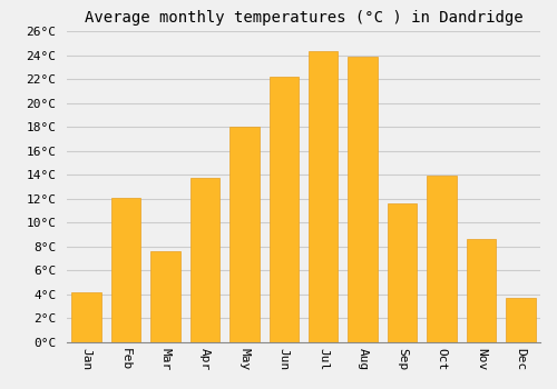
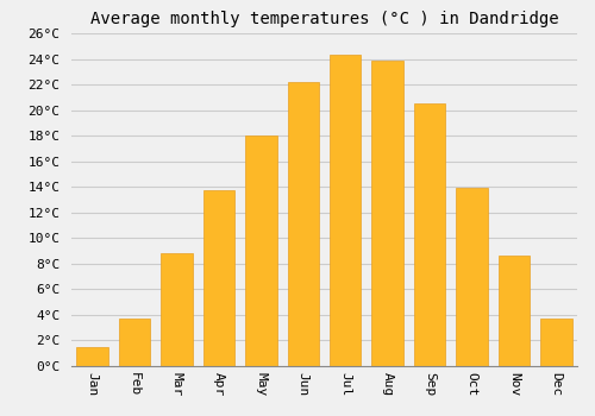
Jan: 4.2°C -> 1.5°C
Feb: 12.1°C -> 3.7°C
Mar: 7.6°C -> 8.8°C
Sep: 11.6°C -> 20.5°C
